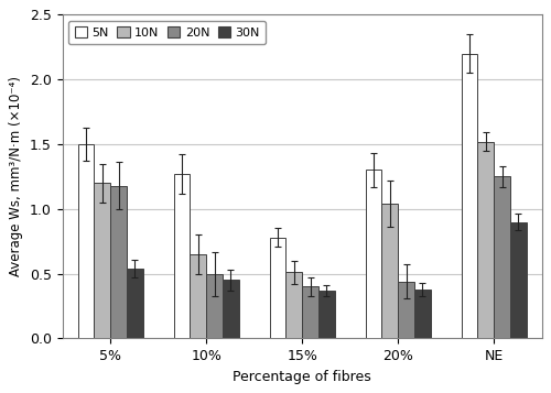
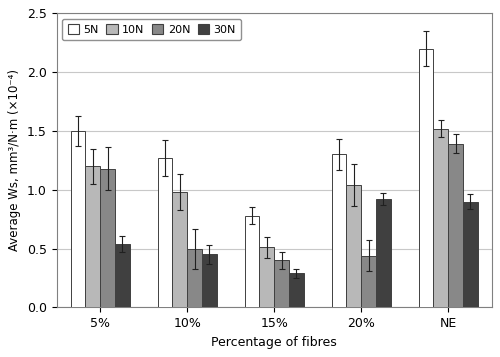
10N/10%: 0.65 -> 0.98
30N/15%: 0.37 -> 0.29
30N/20%: 0.38 -> 0.92
20N/NE: 1.25 -> 1.39
